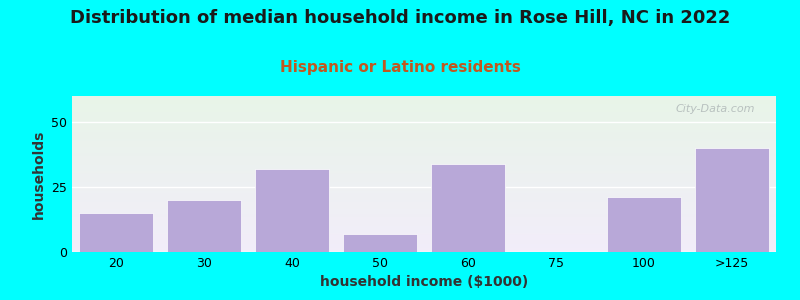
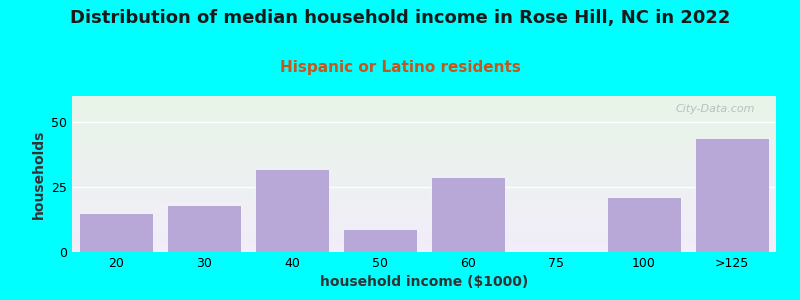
30: 20 -> 18
50: 7 -> 9
60: 34 -> 29
>125: 40 -> 44
